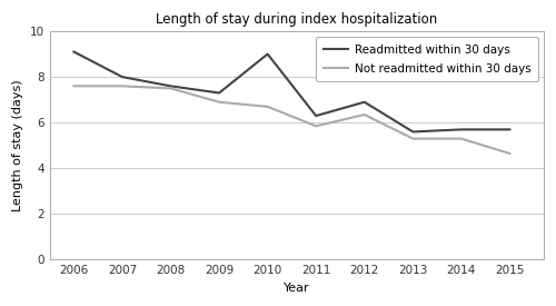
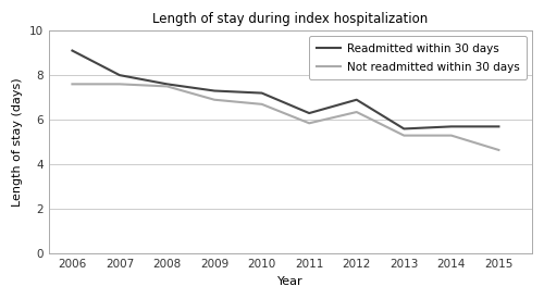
Readmitted within 30 days/2010: 9.0 -> 7.2
